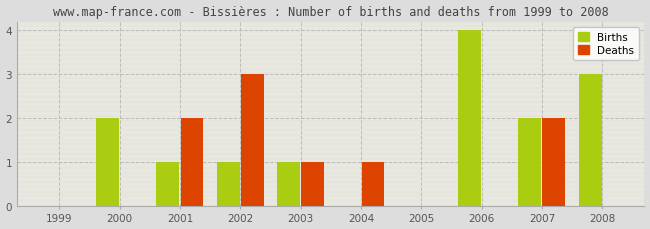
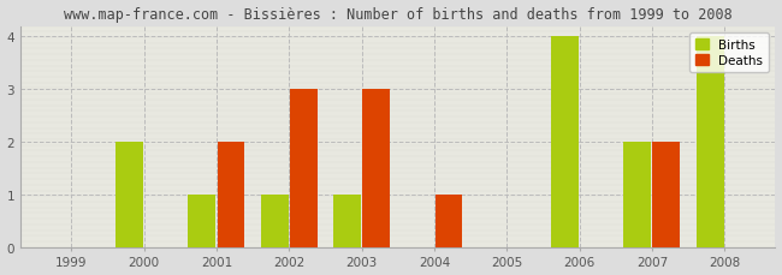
Deaths/2003: 1 -> 3
Births/2008: 3 -> 4
